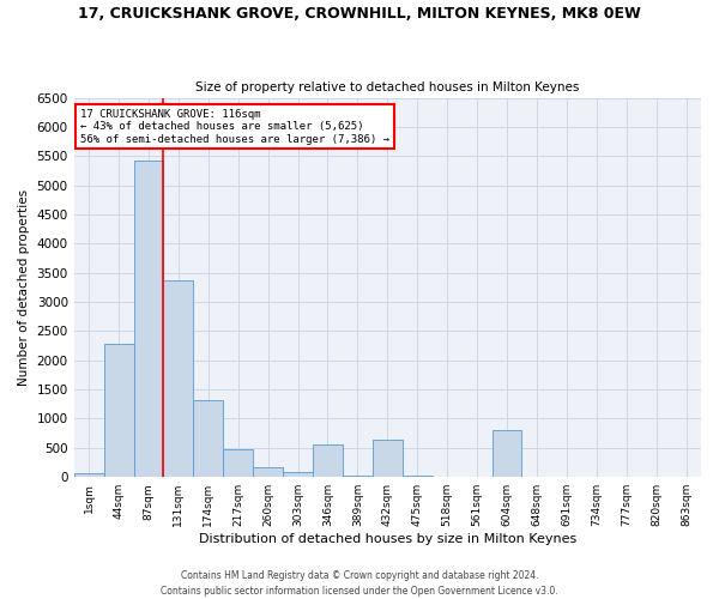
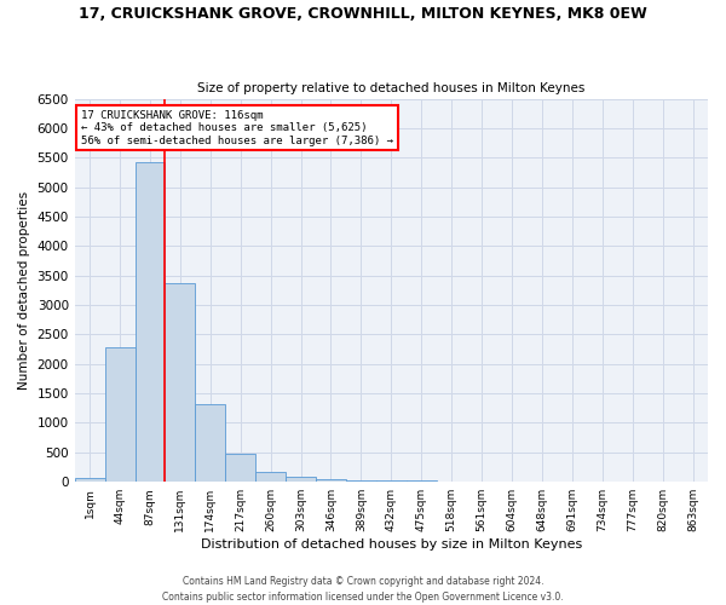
346sqm: 550 -> 60
432sqm: 650 -> 20
604sqm: 800 -> 0
